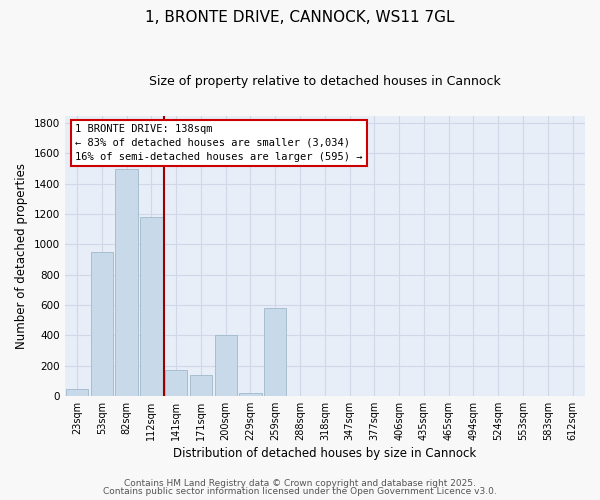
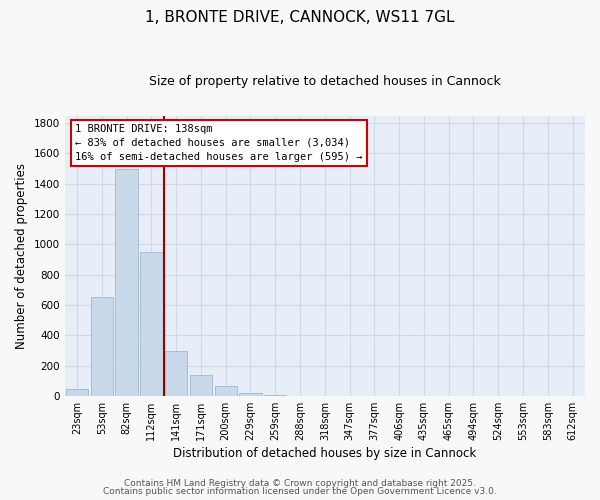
53sqm: 950 -> 660
112sqm: 1180 -> 950
141sqm: 170 -> 300
200sqm: 400 -> 60
259sqm: 580 -> 0
